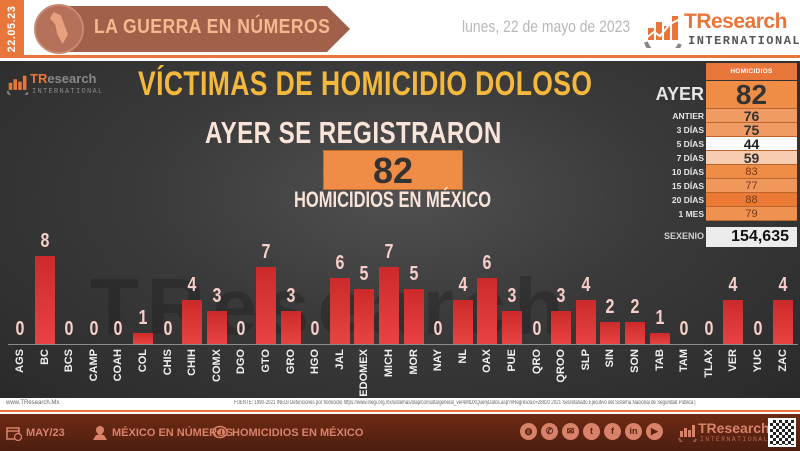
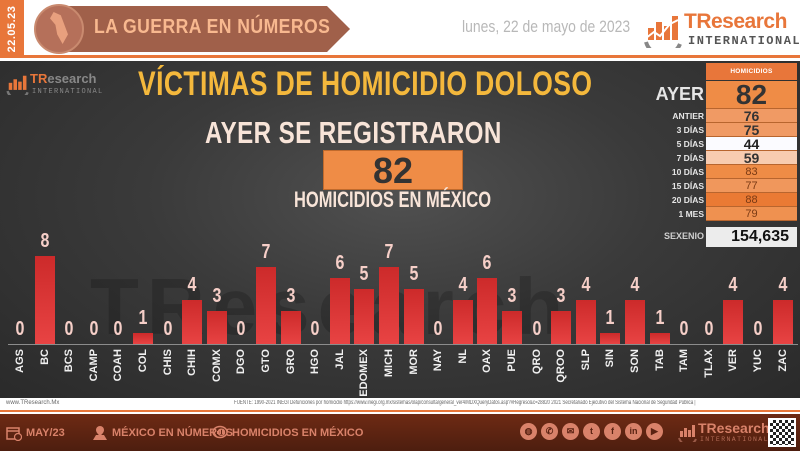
SIN: 2 -> 1
SON: 2 -> 4
